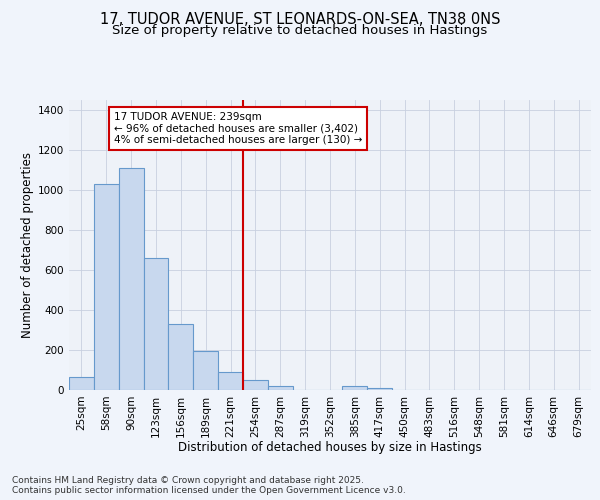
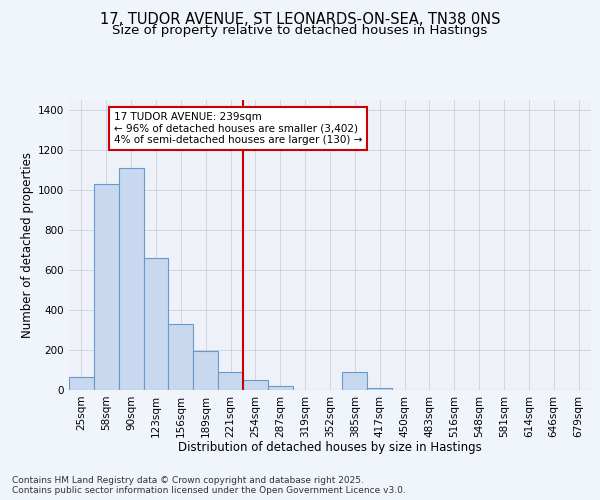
385sqm: 20 -> 90
